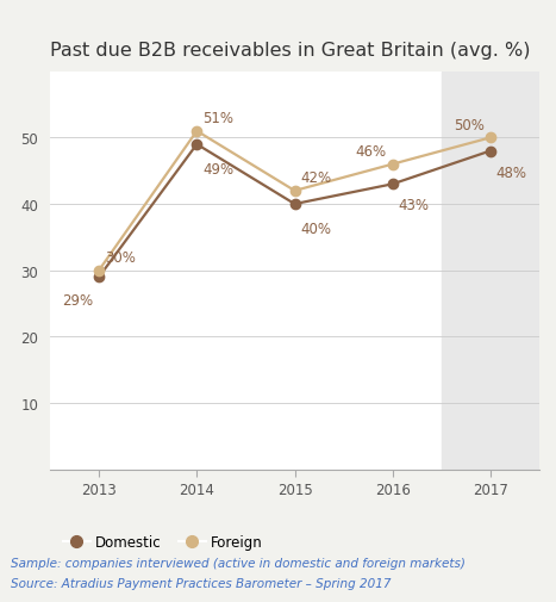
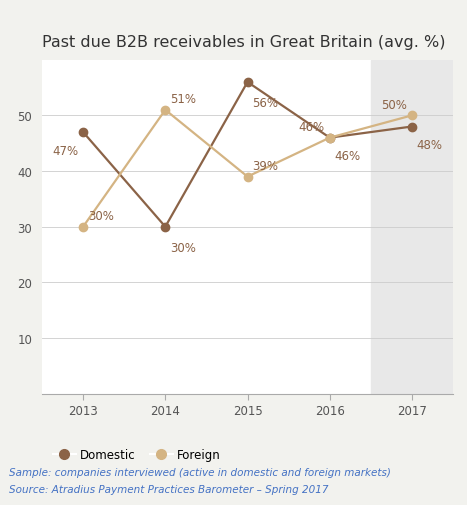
Domestic/2013: 29% -> 47%
Domestic/2014: 49% -> 30%
Domestic/2015: 40% -> 56%
Foreign/2015: 42% -> 39%
Domestic/2016: 43% -> 46%
